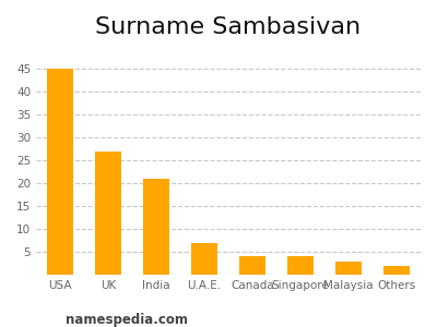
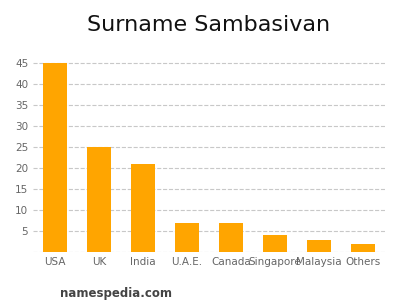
UK: 27 -> 25
Canada: 4 -> 7
